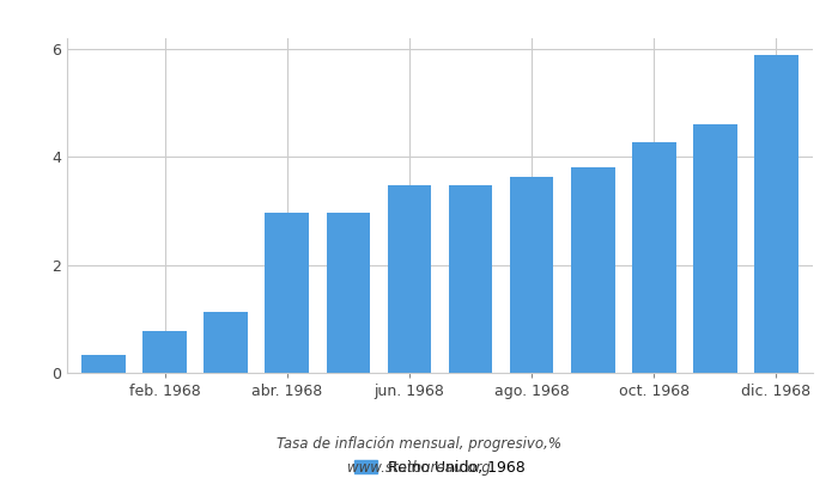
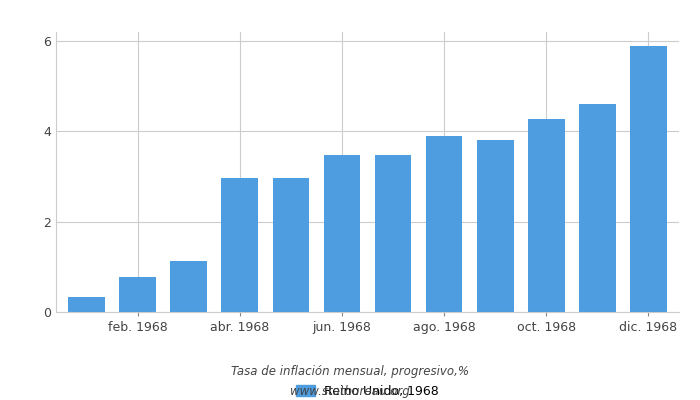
ago. 1968: 3.63 -> 3.90
